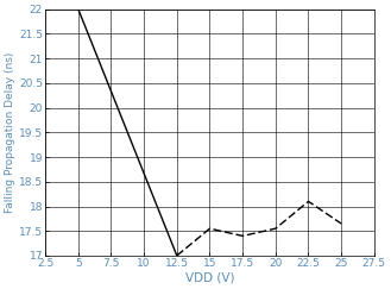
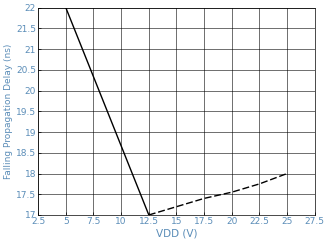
15: 17.55 -> 17.20
22.5: 18.10 -> 17.75
25: 17.65 -> 18.00
